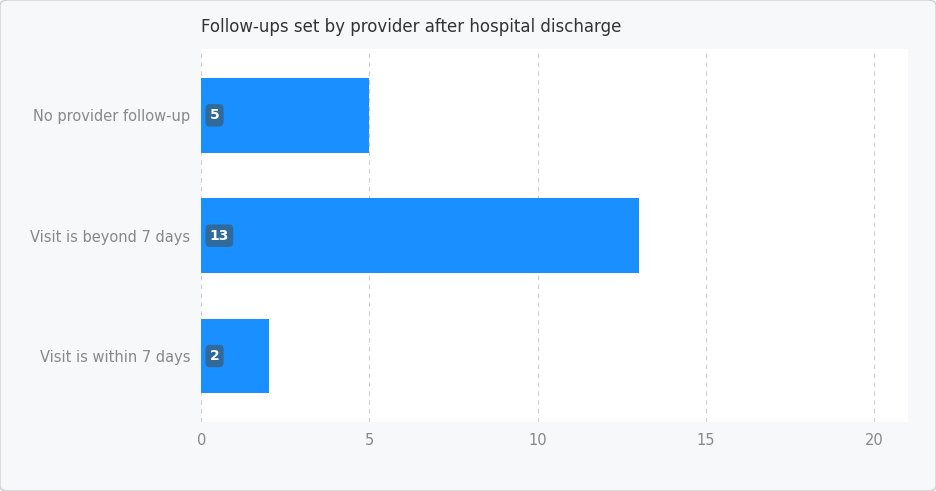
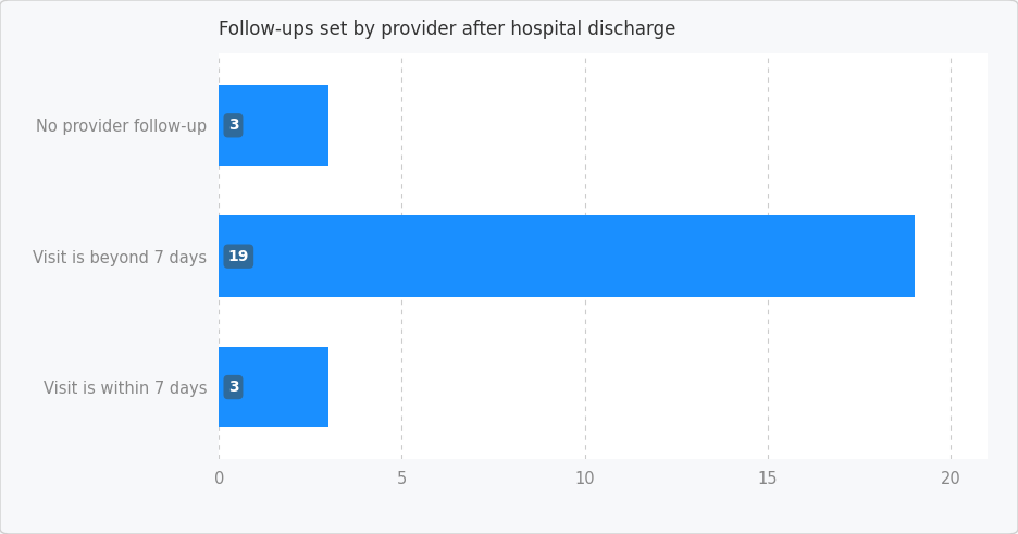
No provider follow-up: 5 -> 3
Visit is beyond 7 days: 13 -> 19
Visit is within 7 days: 2 -> 3
